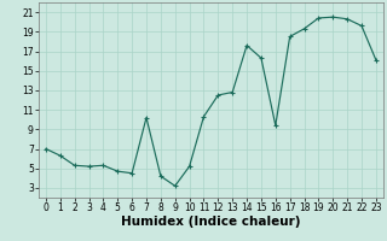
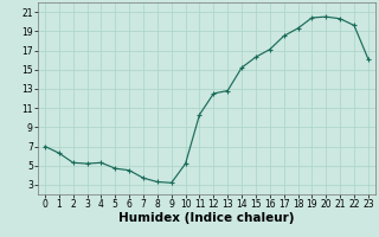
7: 10.2 -> 3.7
8: 4.2 -> 3.3
14: 17.6 -> 15.2
16: 9.4 -> 17.1
